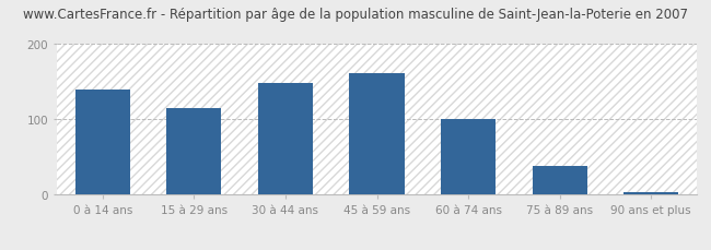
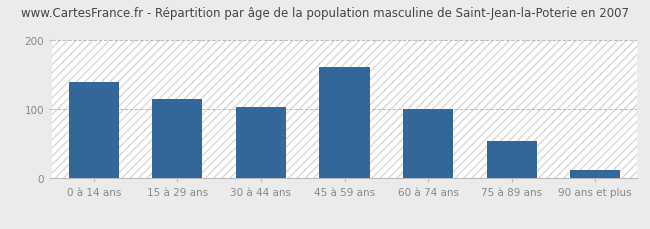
30 à 44 ans: 148 -> 104
75 à 89 ans: 38 -> 54
90 ans et plus: 3 -> 12
